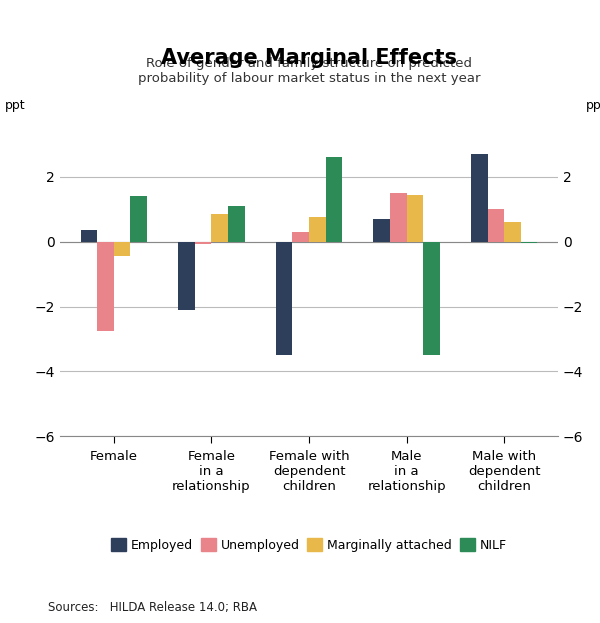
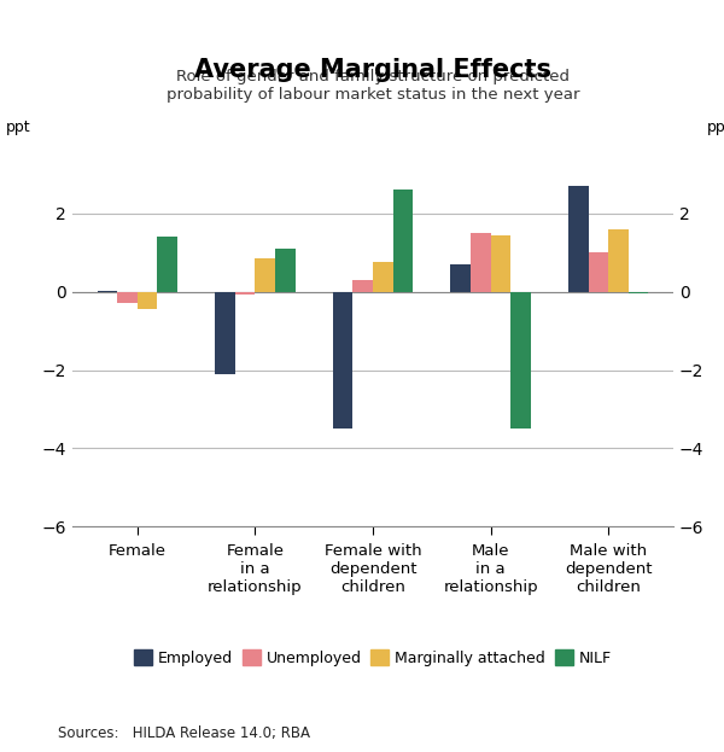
Employed/Female: 0.35 -> 0.02
Unemployed/Female: -2.75 -> -0.28
Marginally attached/Male with dependent children: 0.60 -> 1.60
